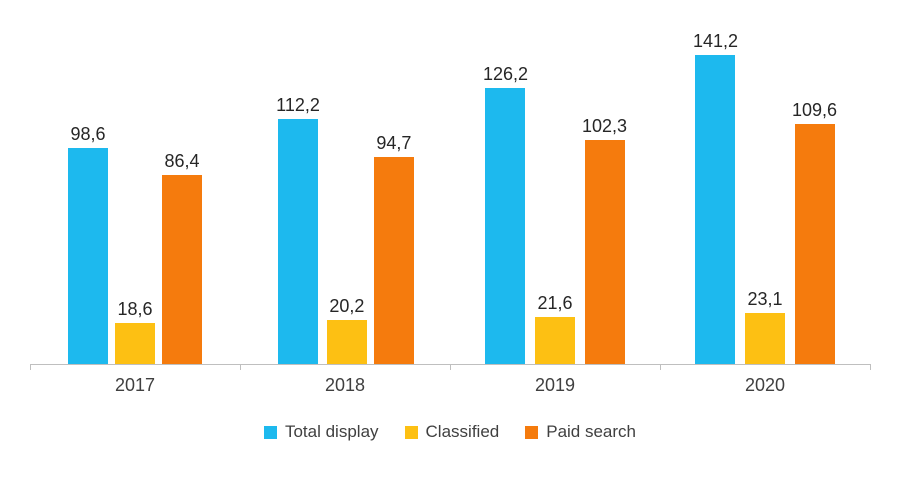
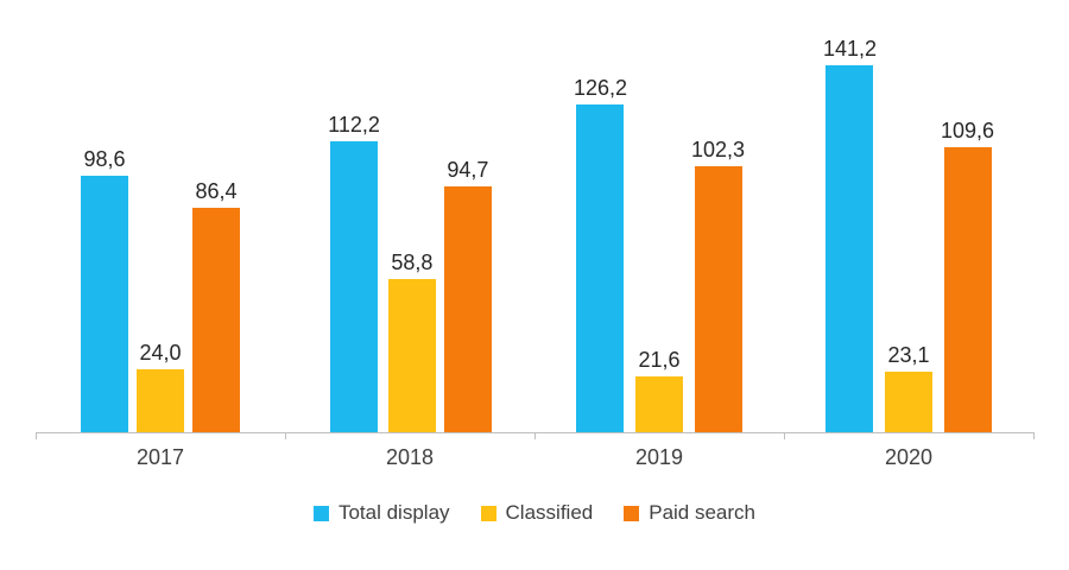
Classified/2017: 18,6 -> 24,0
Classified/2018: 20,2 -> 58,8
